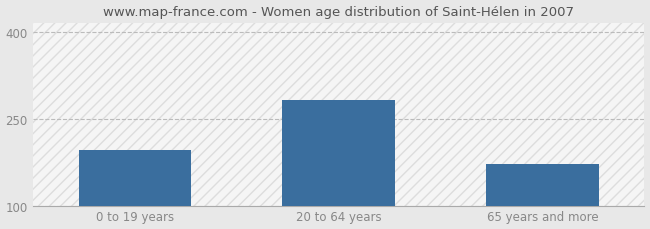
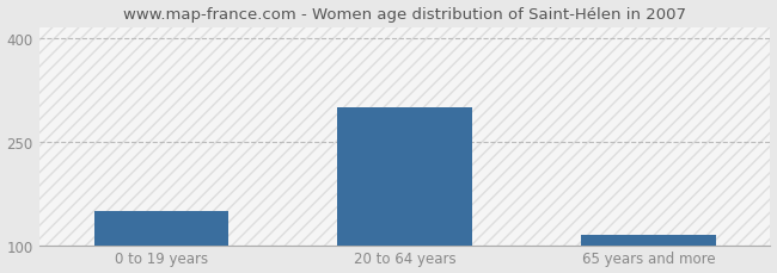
0 to 19 years: 196 -> 150
20 to 64 years: 282 -> 300
65 years and more: 172 -> 115
